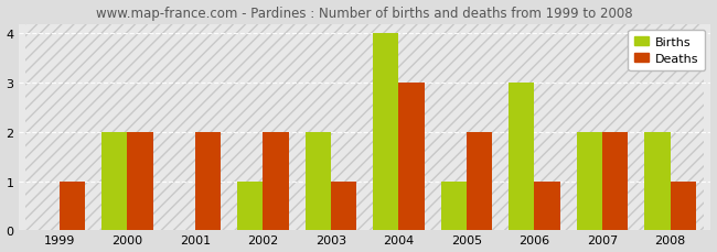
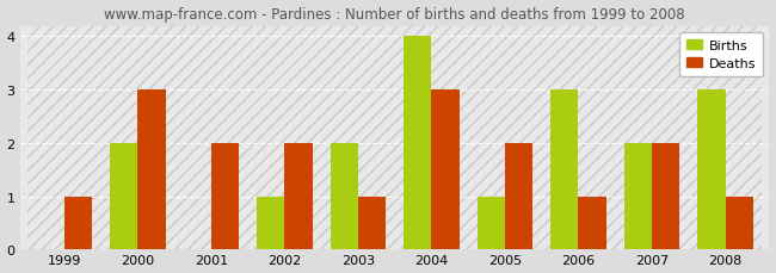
Deaths/2000: 2 -> 3
Births/2008: 2 -> 3
